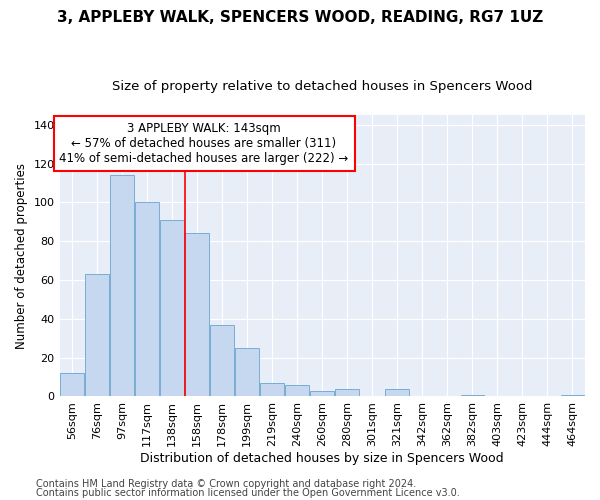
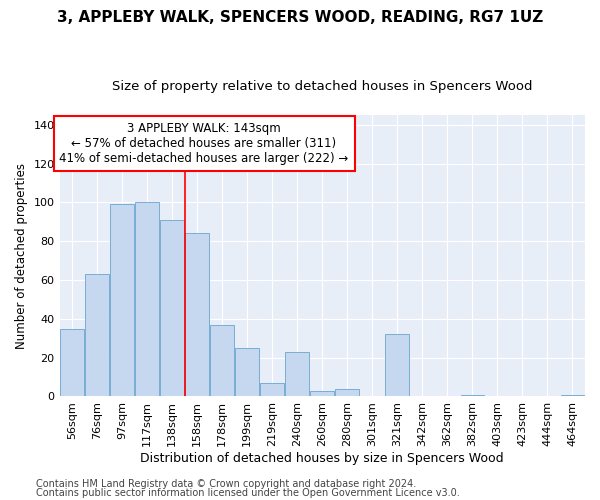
56sqm: 12 -> 35
97sqm: 114 -> 99
240sqm: 6 -> 23
321sqm: 4 -> 32
